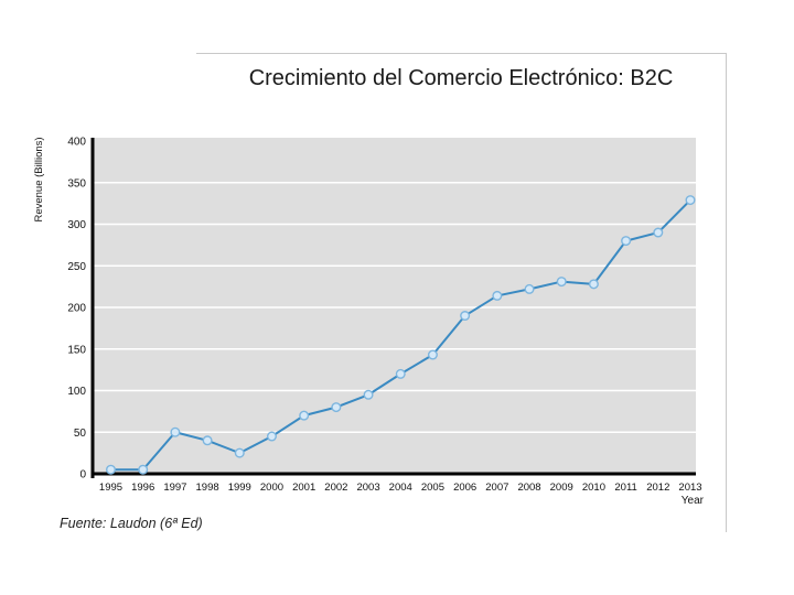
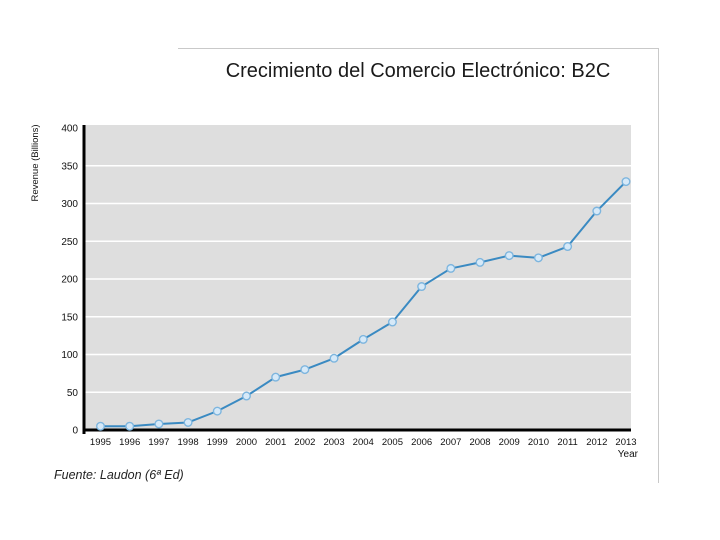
1997: 50 -> 10
1998: 40 -> 10
2011: 280 -> 240
